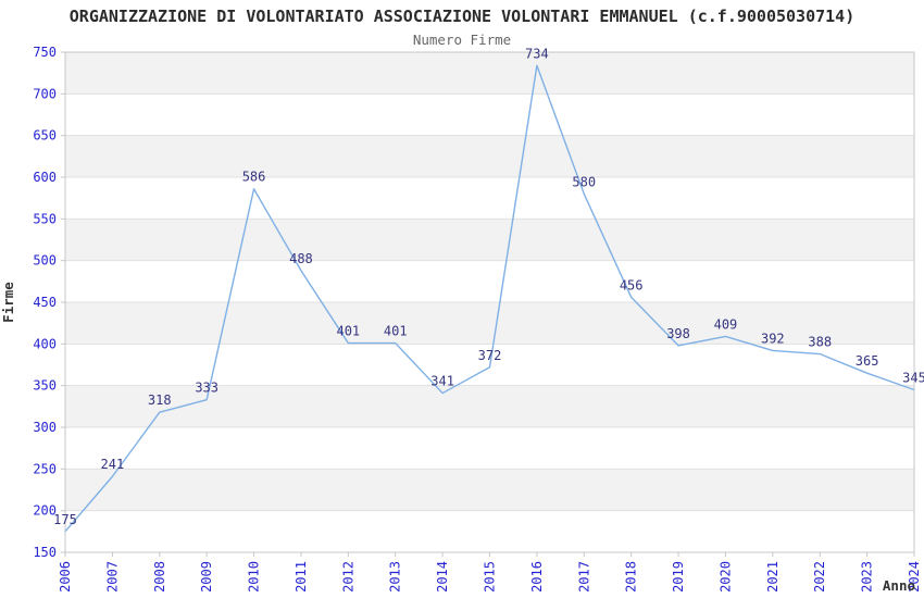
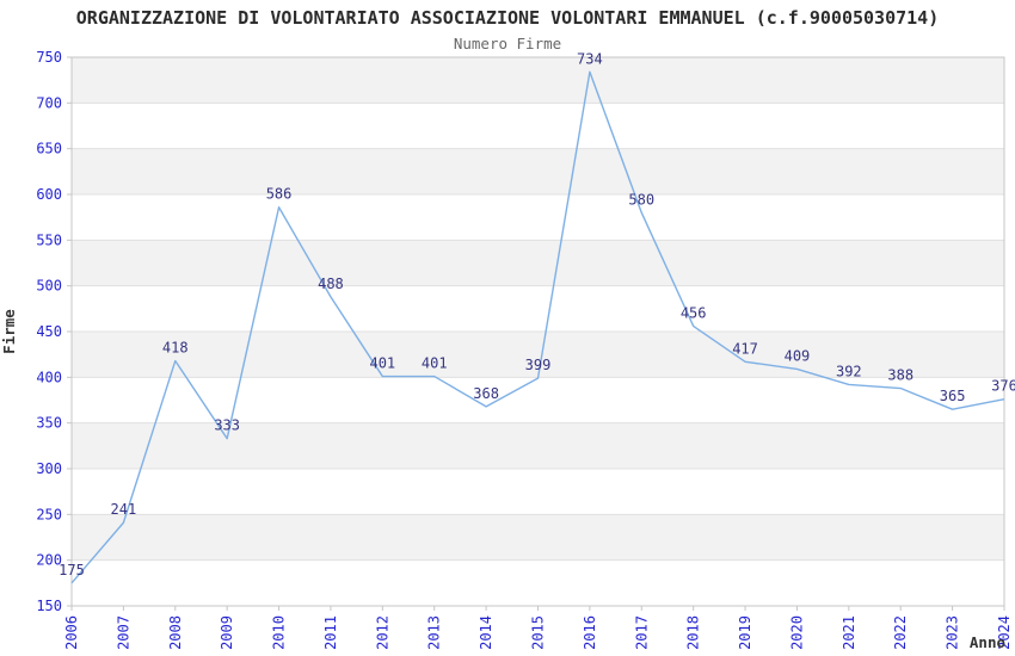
2008: 318 -> 418
2014: 341 -> 368
2015: 372 -> 399
2019: 398 -> 417
2024: 345 -> 376
